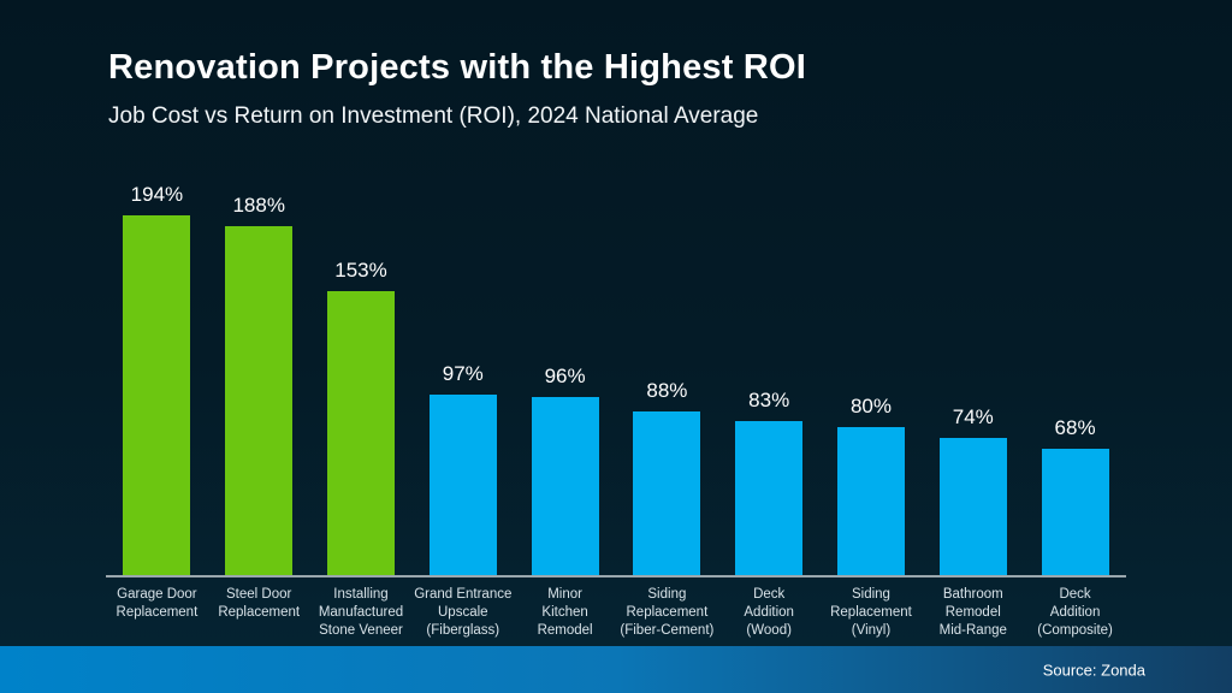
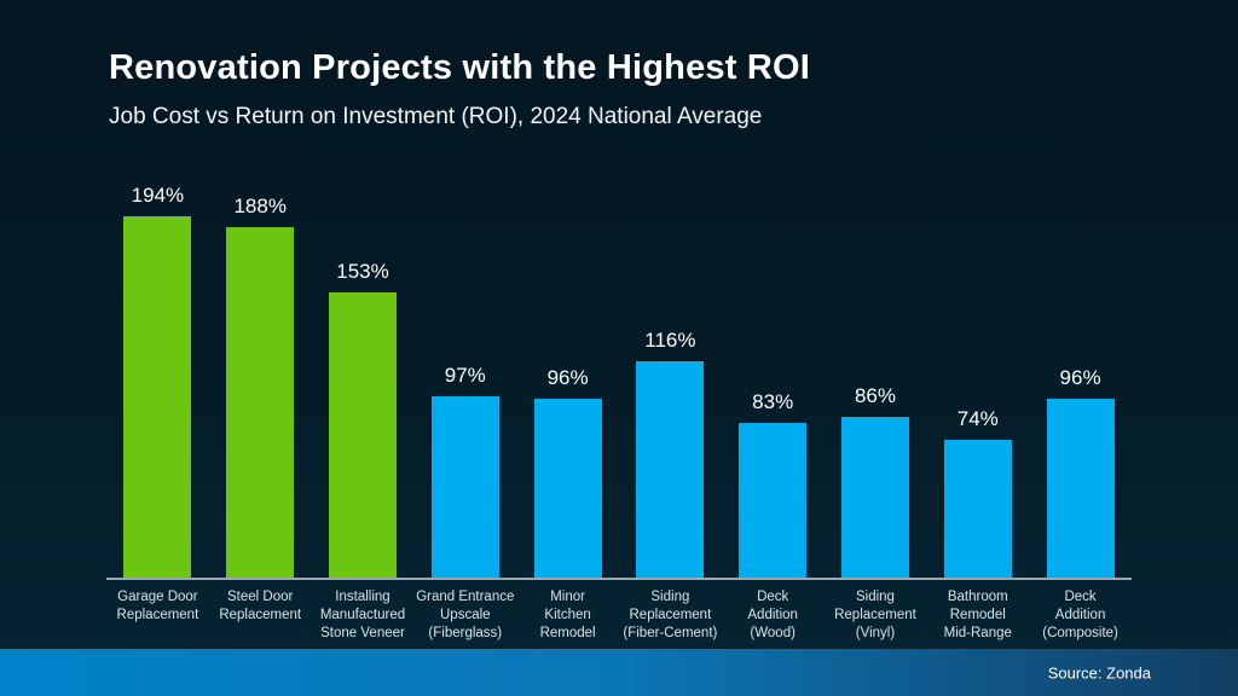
Siding Replacement (Fiber-Cement): 88% -> 116%
Siding Replacement (Vinyl): 80% -> 86%
Deck Addition (Composite): 68% -> 96%
